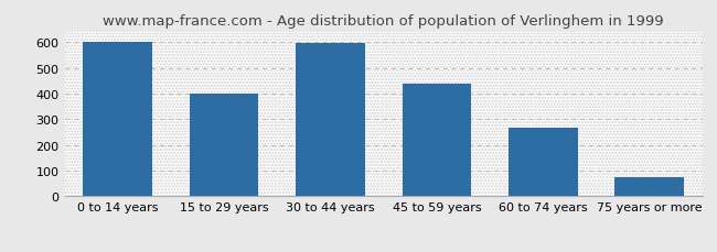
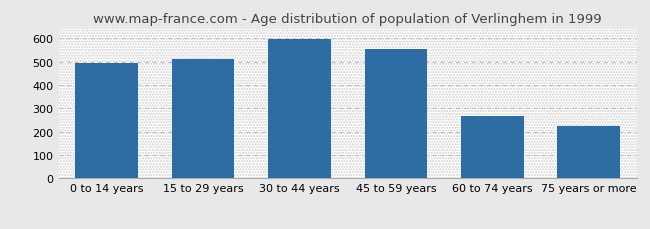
0 to 14 years: 600 -> 495
15 to 29 years: 400 -> 510
45 to 59 years: 440 -> 555
75 years or more: 75 -> 225
